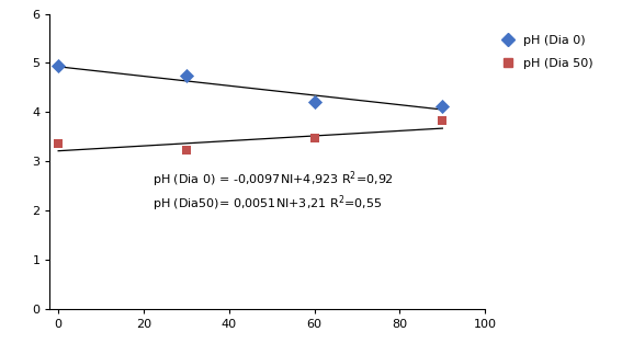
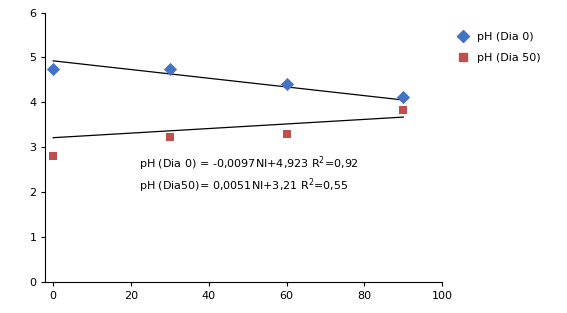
pH (Dia 0)/0: 4.95 -> 4.75
pH (Dia 50)/0: 3.35 -> 2.80
pH (Dia 0)/60: 4.20 -> 4.40
pH (Dia 50)/60: 3.48 -> 3.30
